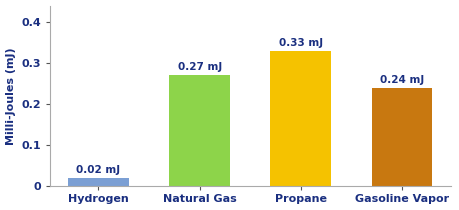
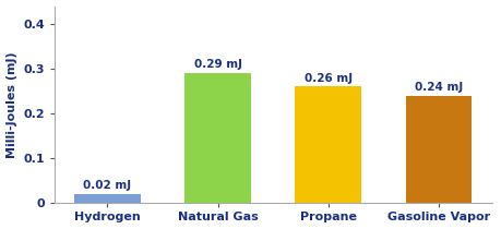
Natural Gas: 0.27 -> 0.29
Propane: 0.33 -> 0.26
